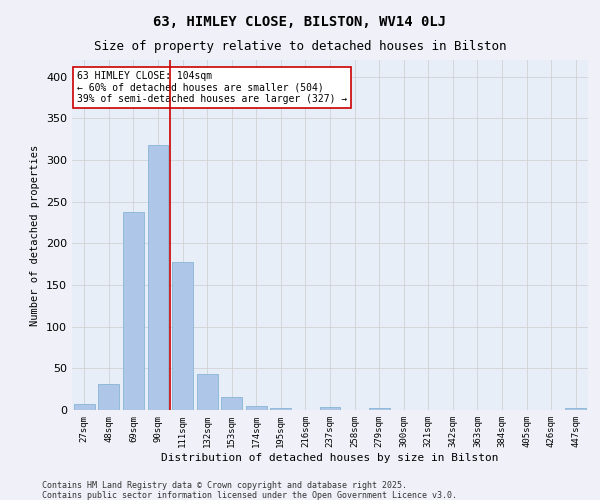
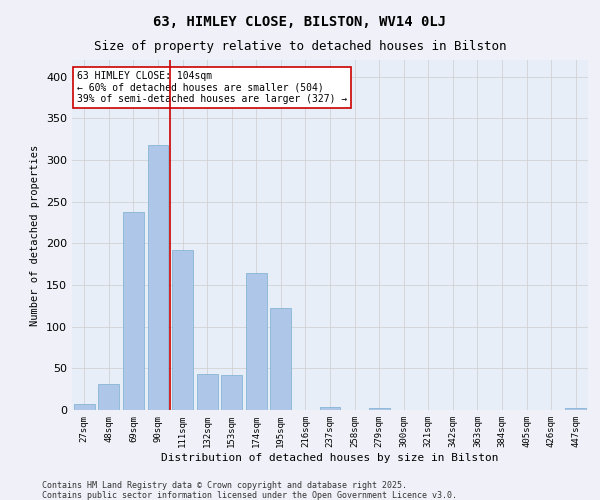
111sqm: 178 -> 192
153sqm: 16 -> 42
174sqm: 5 -> 164
195sqm: 3 -> 122
